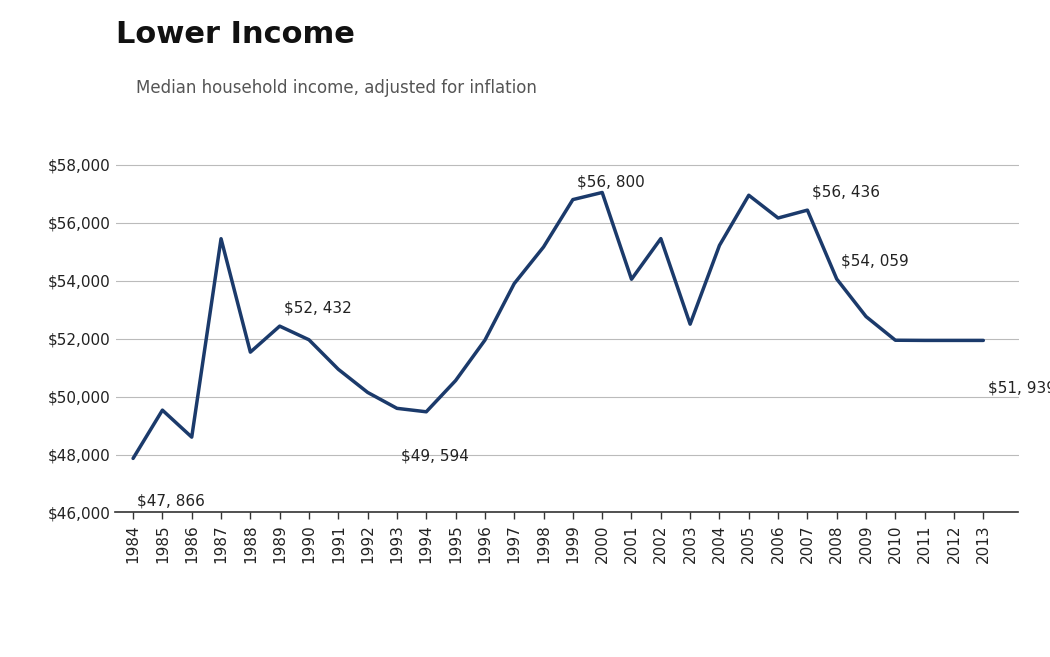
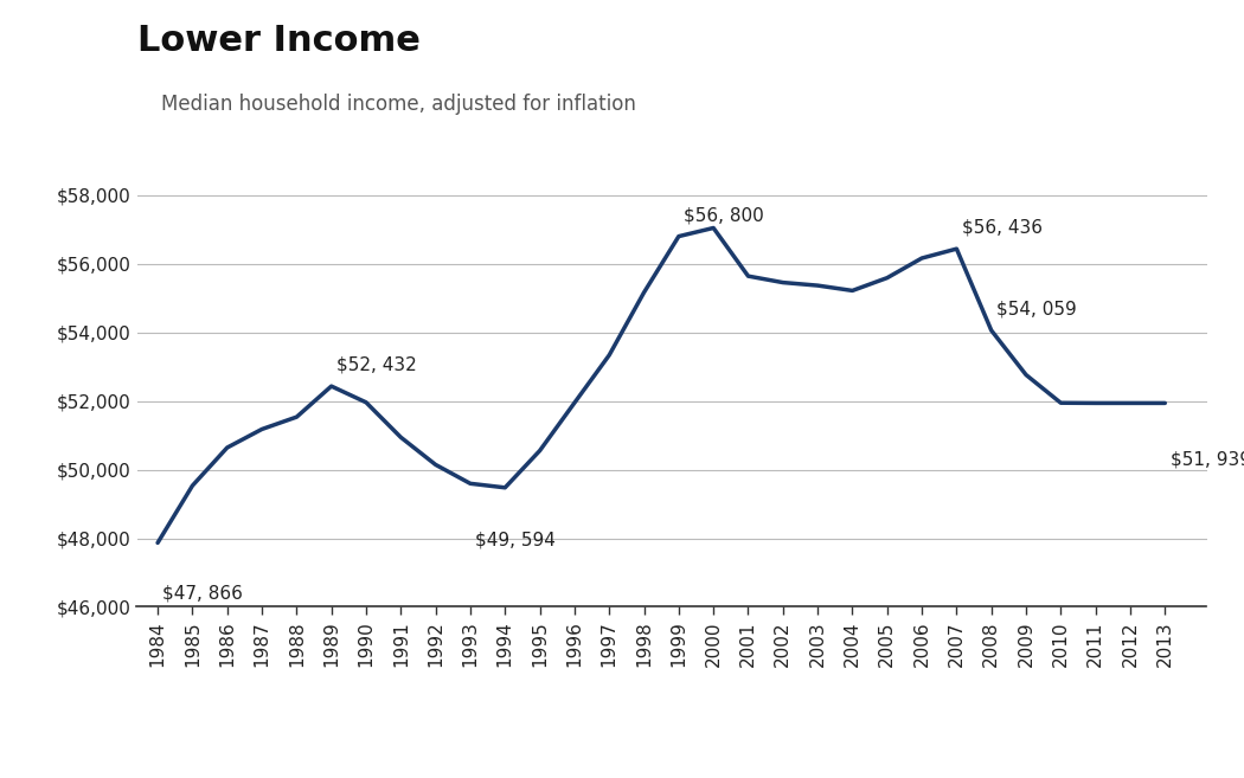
1986: $48,600 -> $50,640
1987: $55,450 -> $51,180
1997: $53,900 -> $53,340
2001: $54,050 -> $55,640
2003: $52,500 -> $55,370
2005: $56,950 -> $55,590
